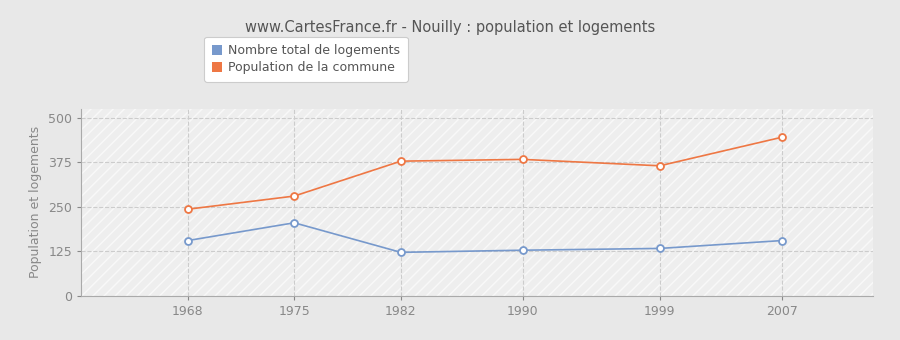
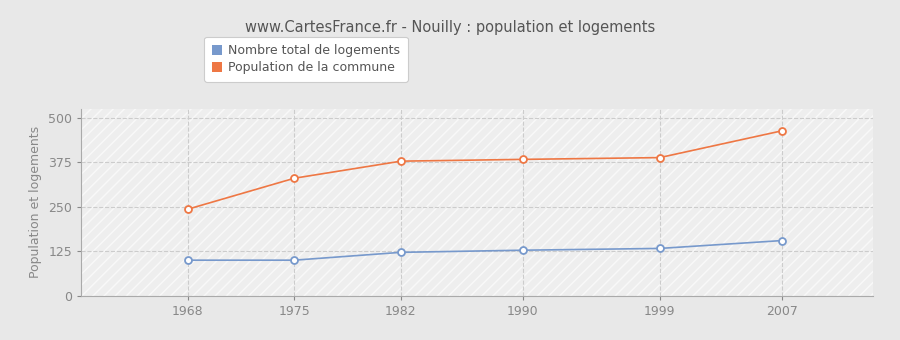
Nombre total de logements/1968: 155 -> 100
Nombre total de logements/1975: 205 -> 100
Population de la commune/1975: 280 -> 330
Population de la commune/1999: 365 -> 388
Population de la commune/2007: 445 -> 463
